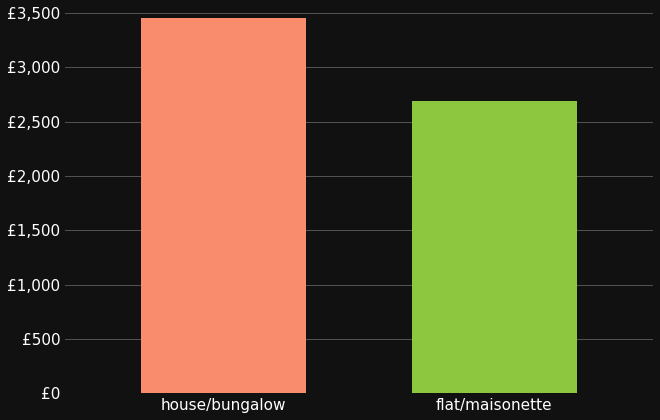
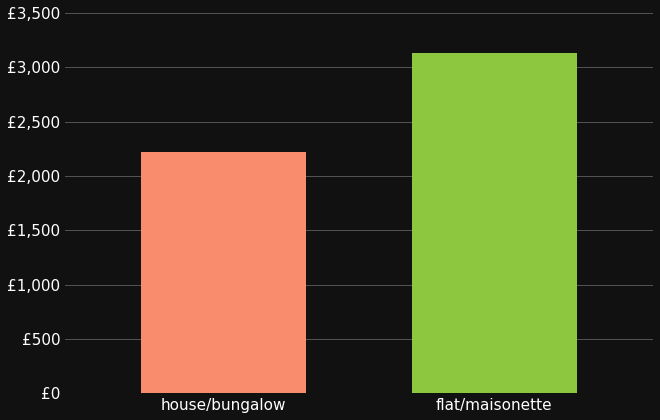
house/bungalow: £3,450 -> £2,220
flat/maisonette: £2,690 -> £3,130
